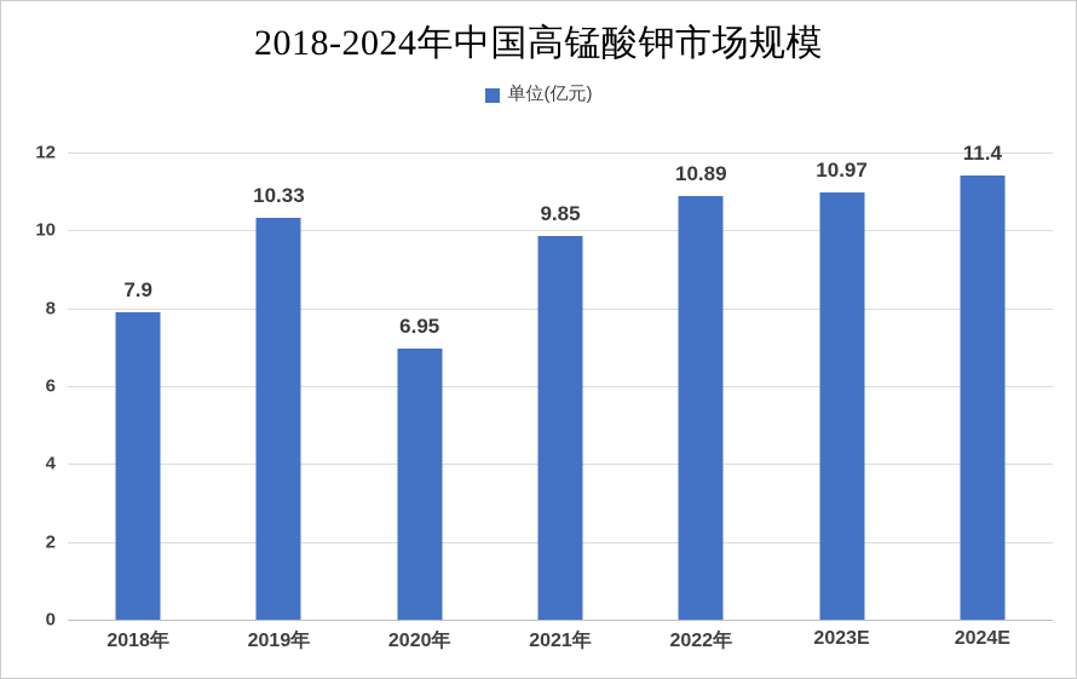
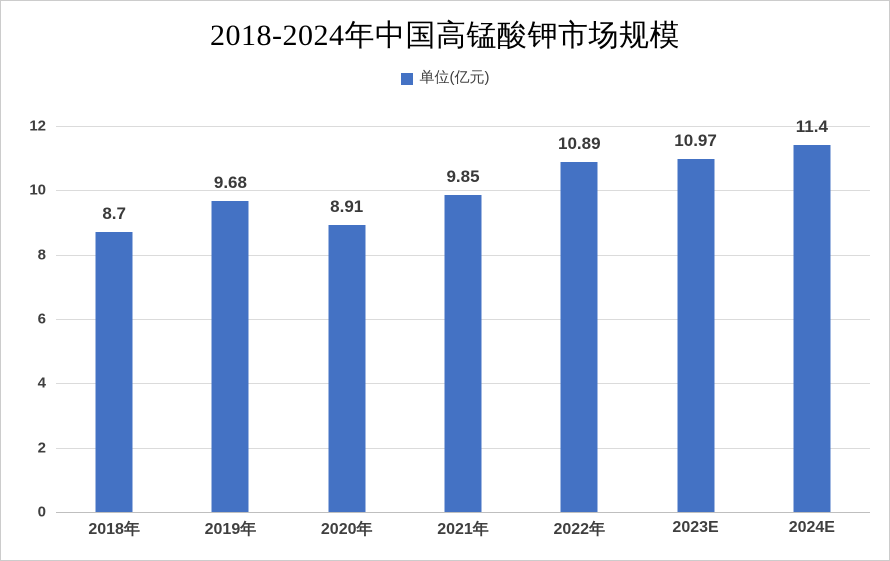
2018年: 7.9 -> 8.7
2019年: 10.33 -> 9.68
2020年: 6.95 -> 8.91
